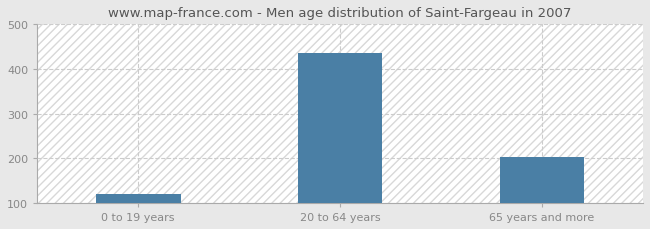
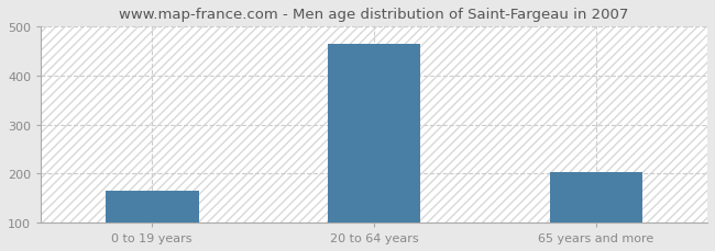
0 to 19 years: 120 -> 165
20 to 64 years: 435 -> 465
